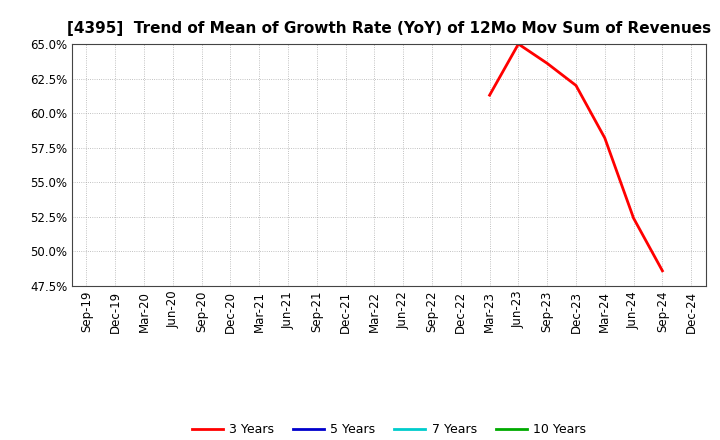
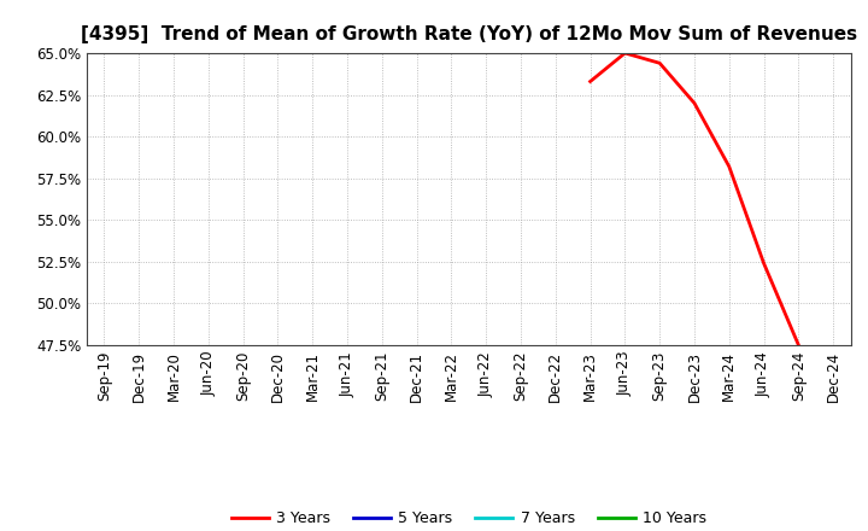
Mar-23: 61.3% -> 63.3%
Sep-23: 63.6% -> 64.4%
Sep-24: 48.6% -> 47.5%
